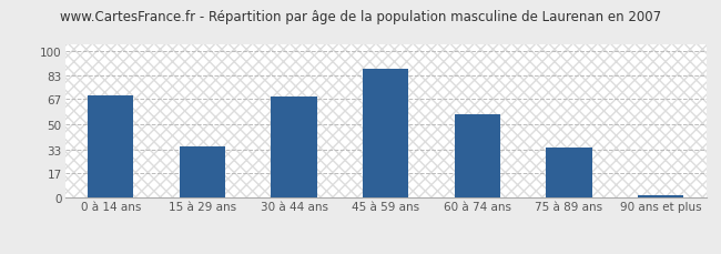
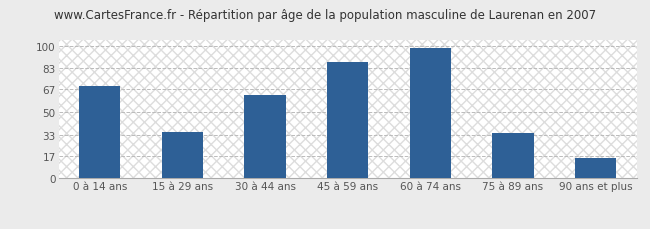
30 à 44 ans: 69 -> 63
60 à 74 ans: 57 -> 98
90 ans et plus: 2 -> 15
